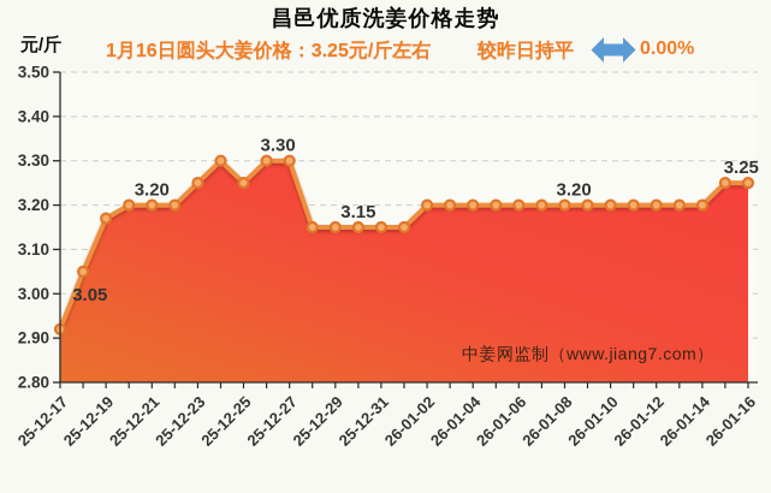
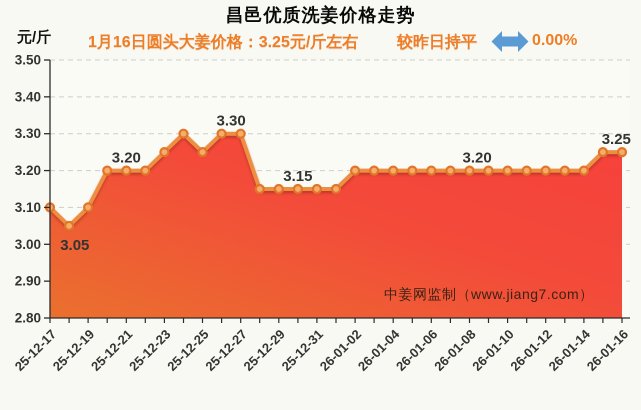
25-12-17: 2.92 -> 3.10
25-12-19: 3.17 -> 3.10
